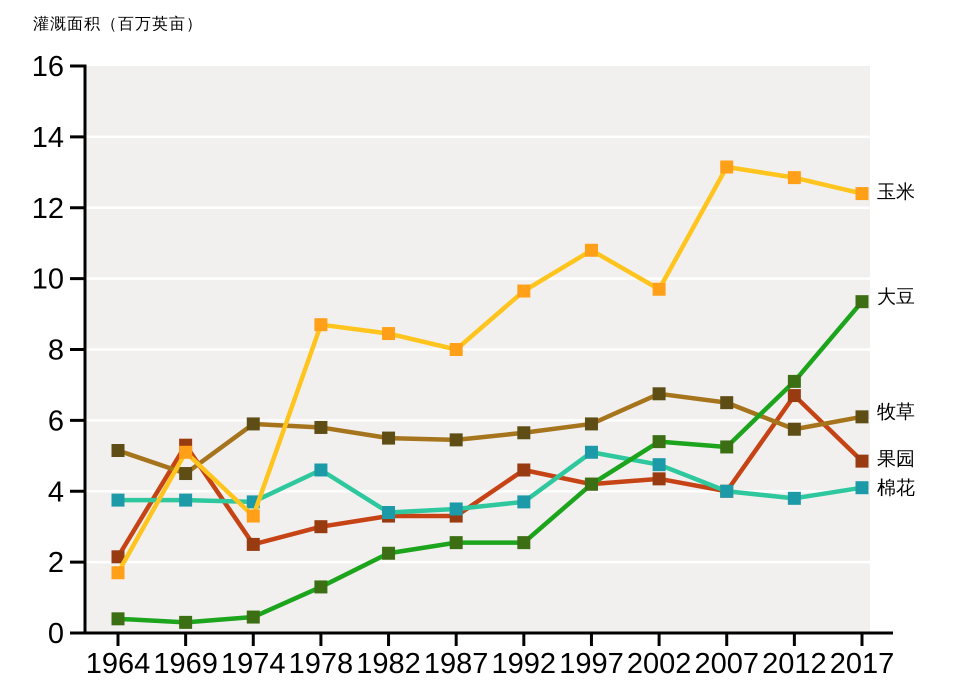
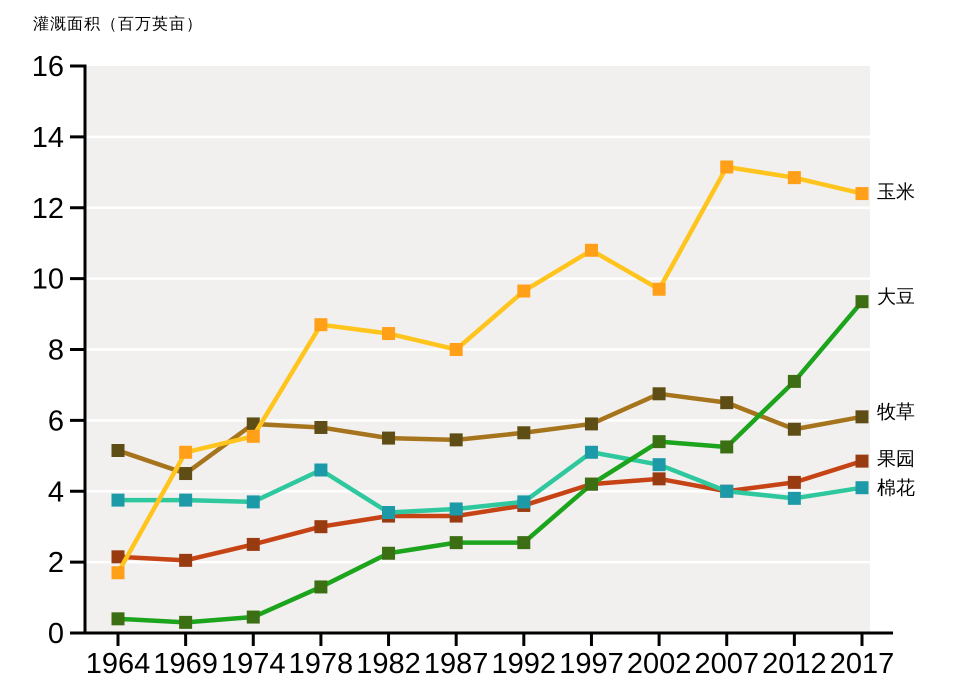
果园/1969: 5.3 -> 2.0
玉米/1974: 3.3 -> 5.5
果园/1992: 4.6 -> 3.6
果园/2012: 6.7 -> 4.2
